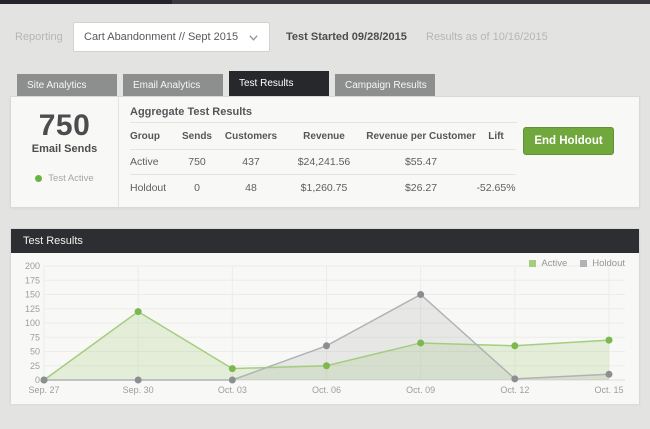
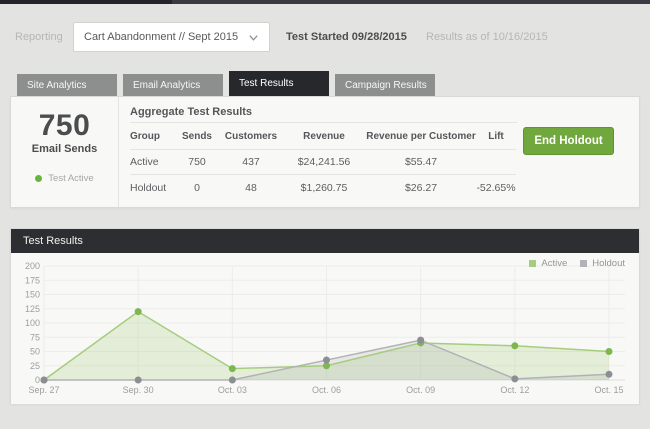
Holdout/Oct. 06: 60 -> 40
Holdout/Oct. 09: 150 -> 70
Active/Oct. 15: 70 -> 50
